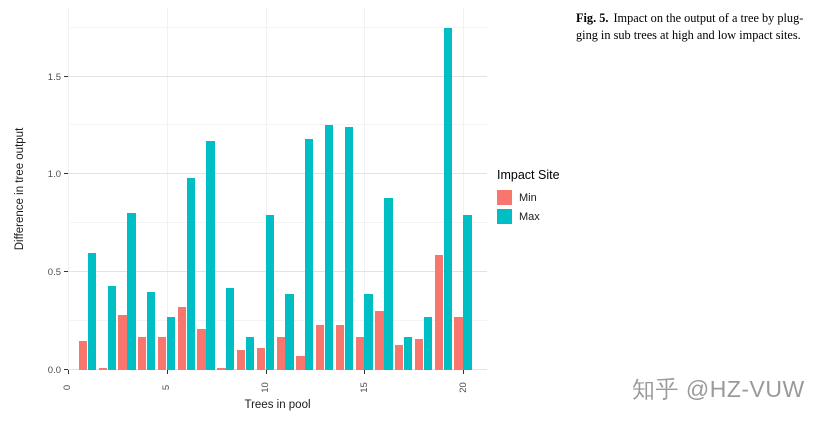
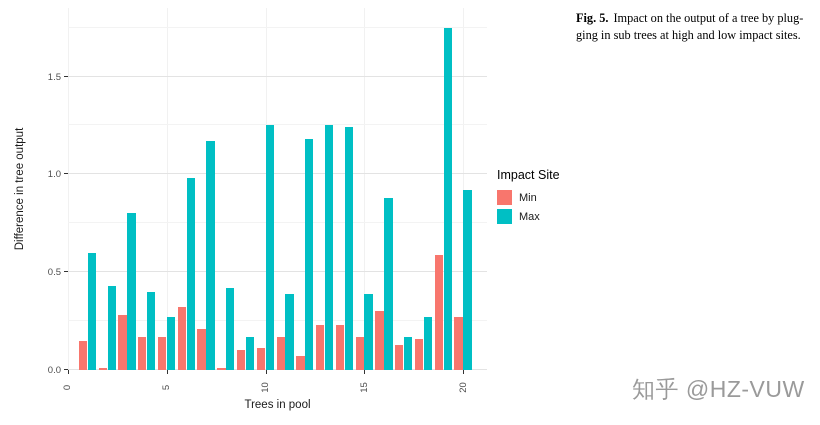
Max/10: 0.79 -> 1.25
Max/20: 0.79 -> 0.92
